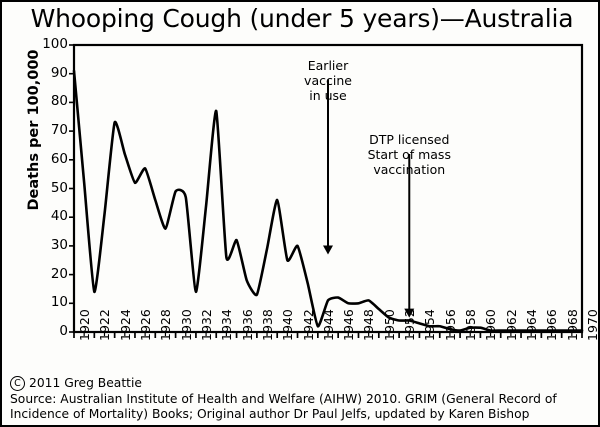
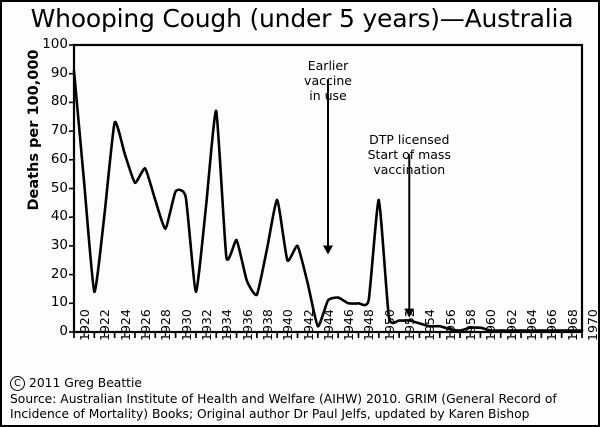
1950: 8 -> 46
